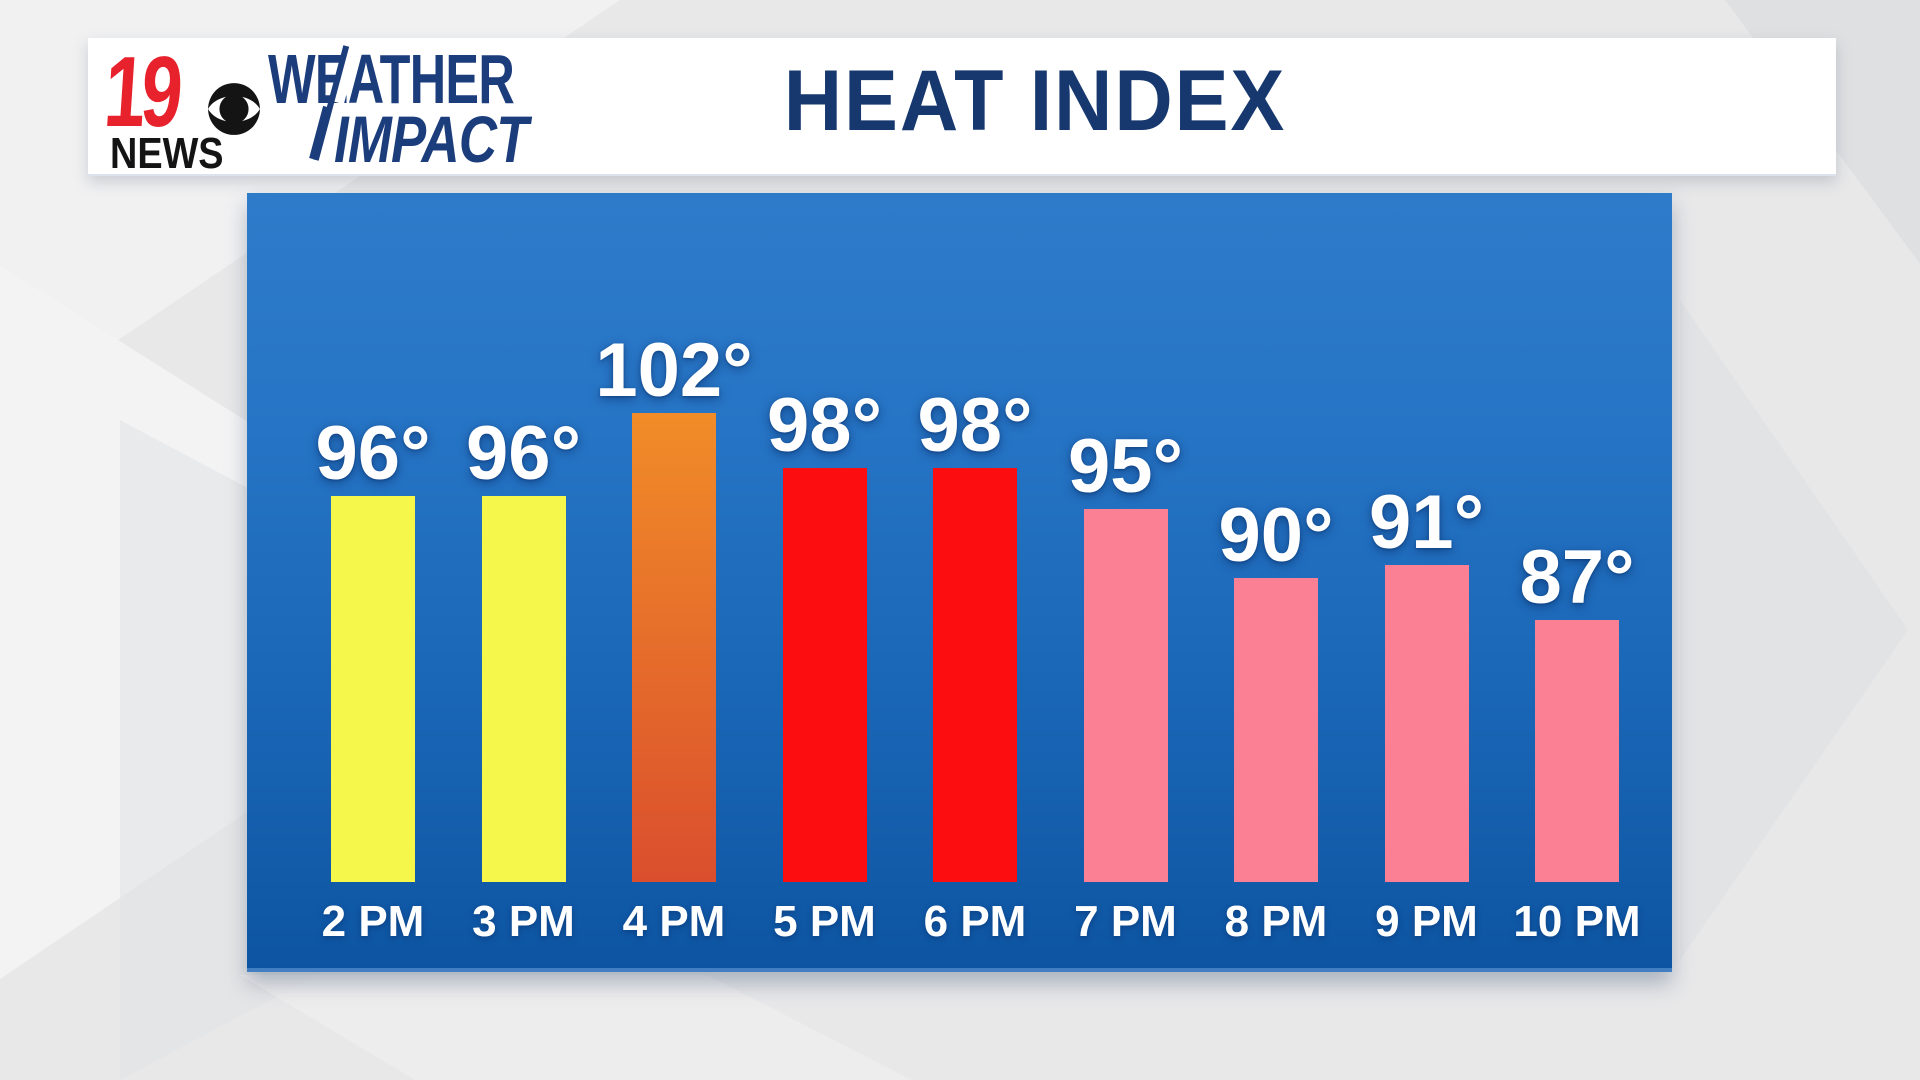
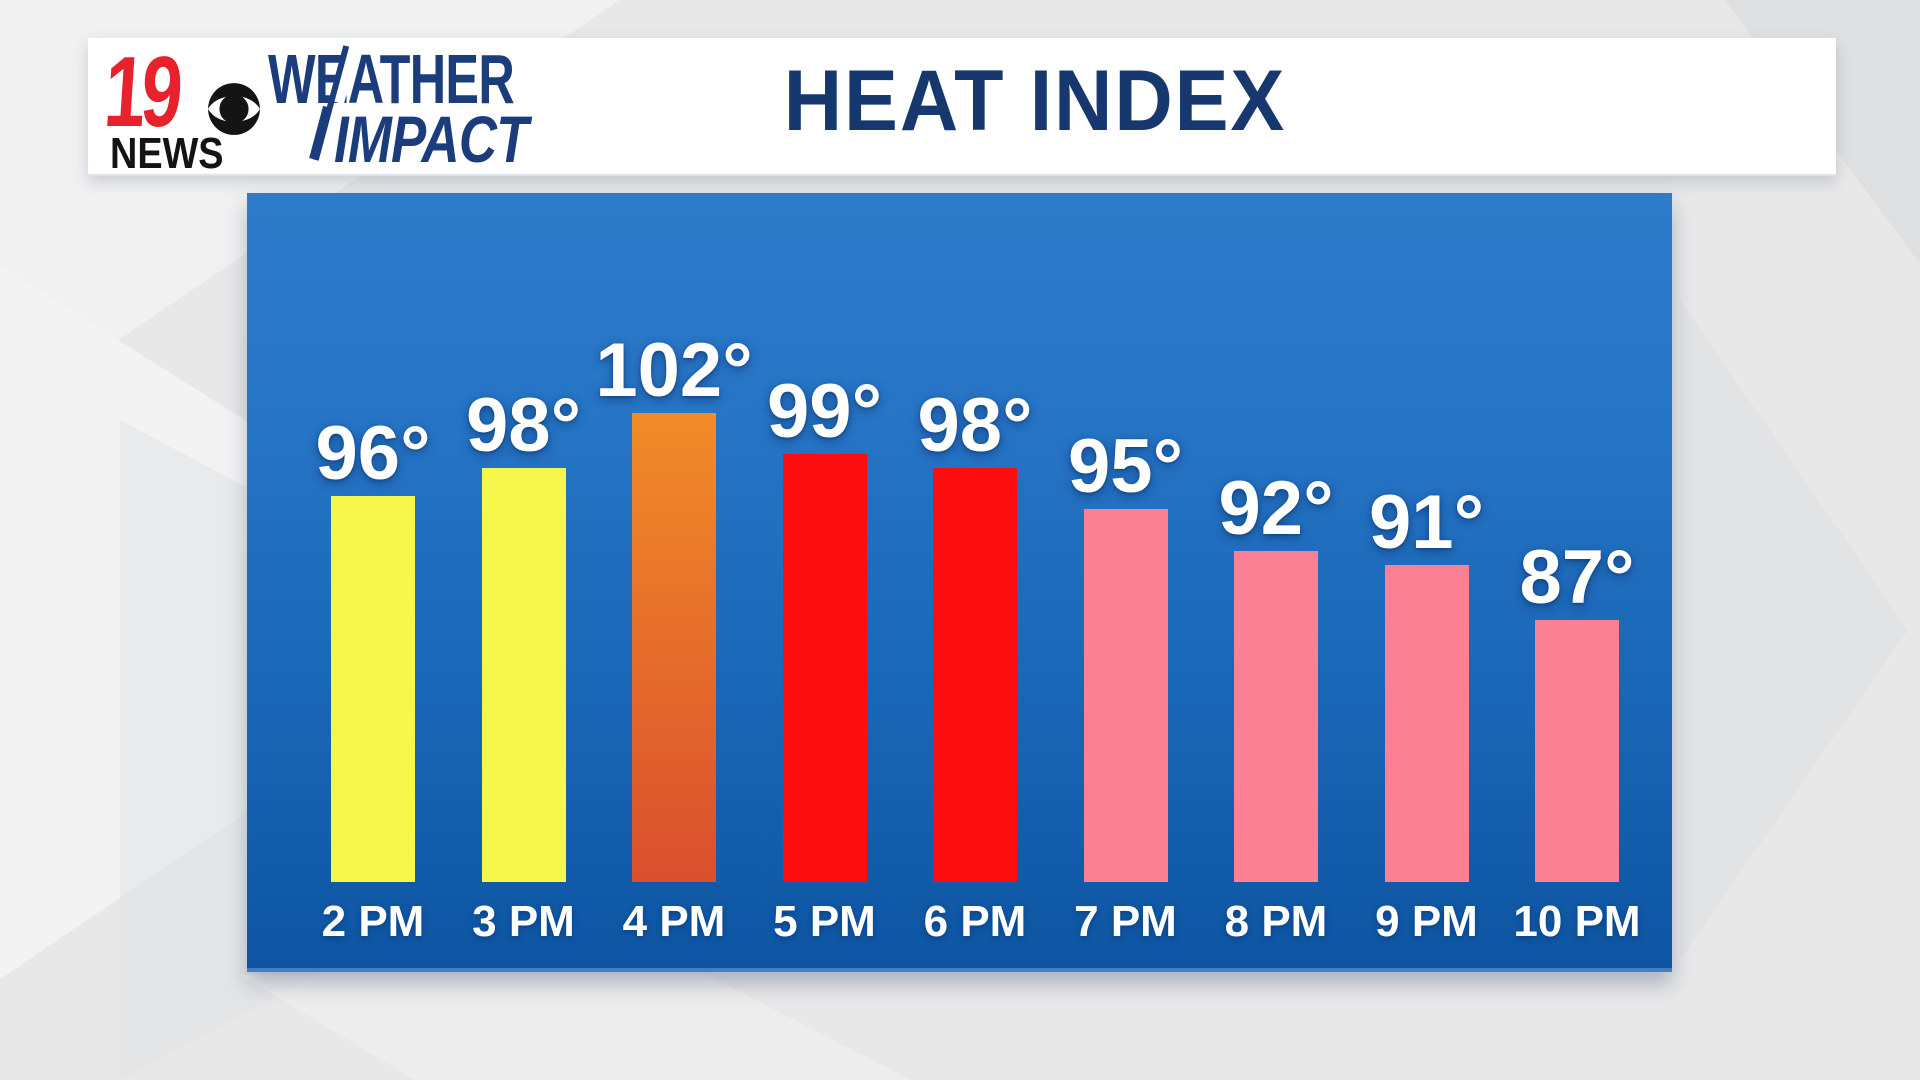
3 PM: 96° -> 98°
5 PM: 98° -> 99°
8 PM: 90° -> 92°
